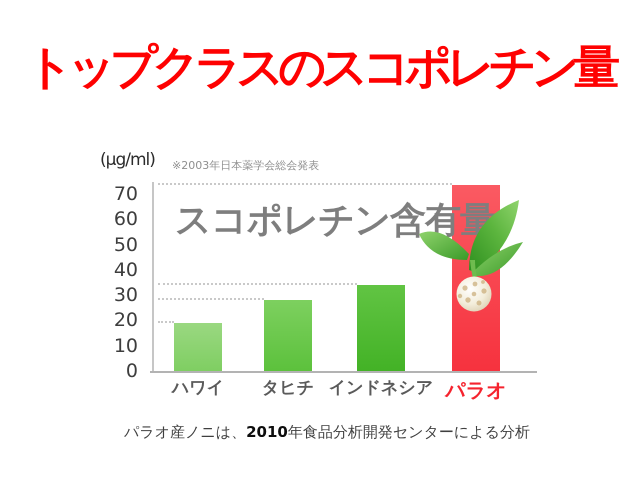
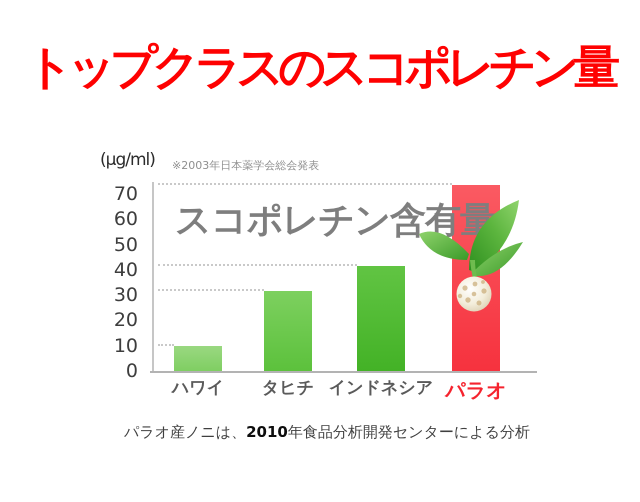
ハワイ: 19 -> 10
タヒチ: 28 -> 32
インドネシア: 34 -> 42
